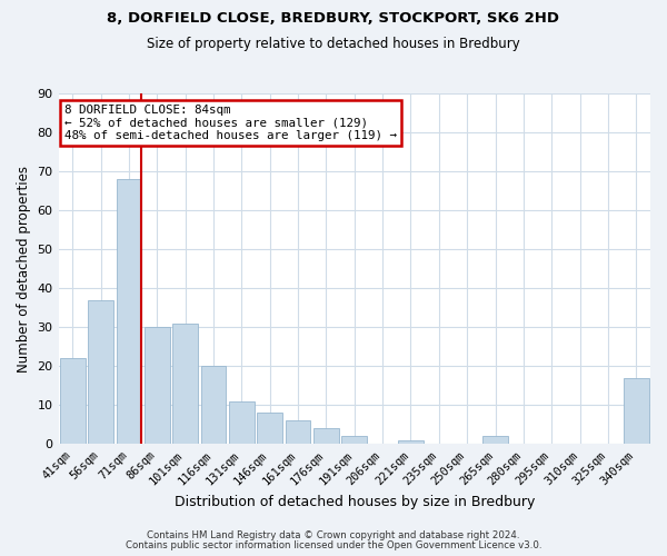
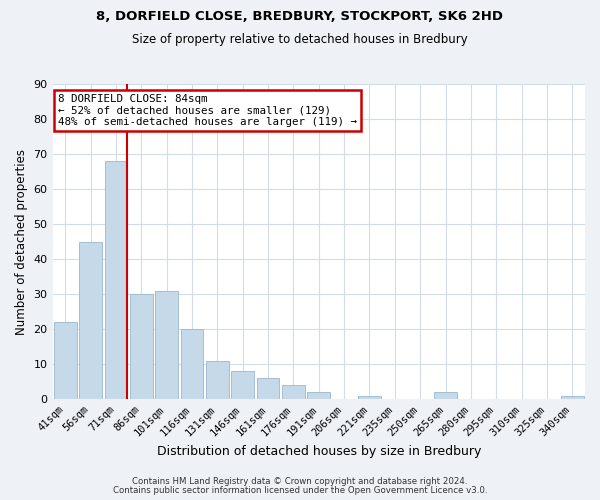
56sqm: 37 -> 45
340sqm: 17 -> 1
